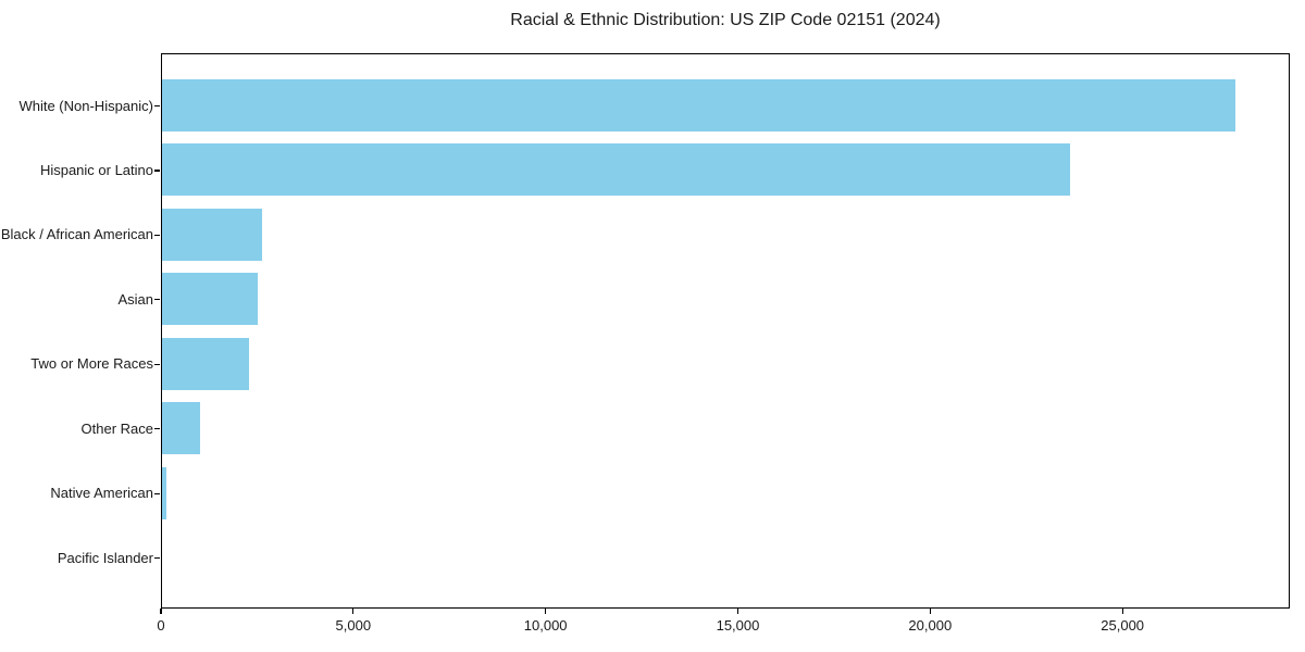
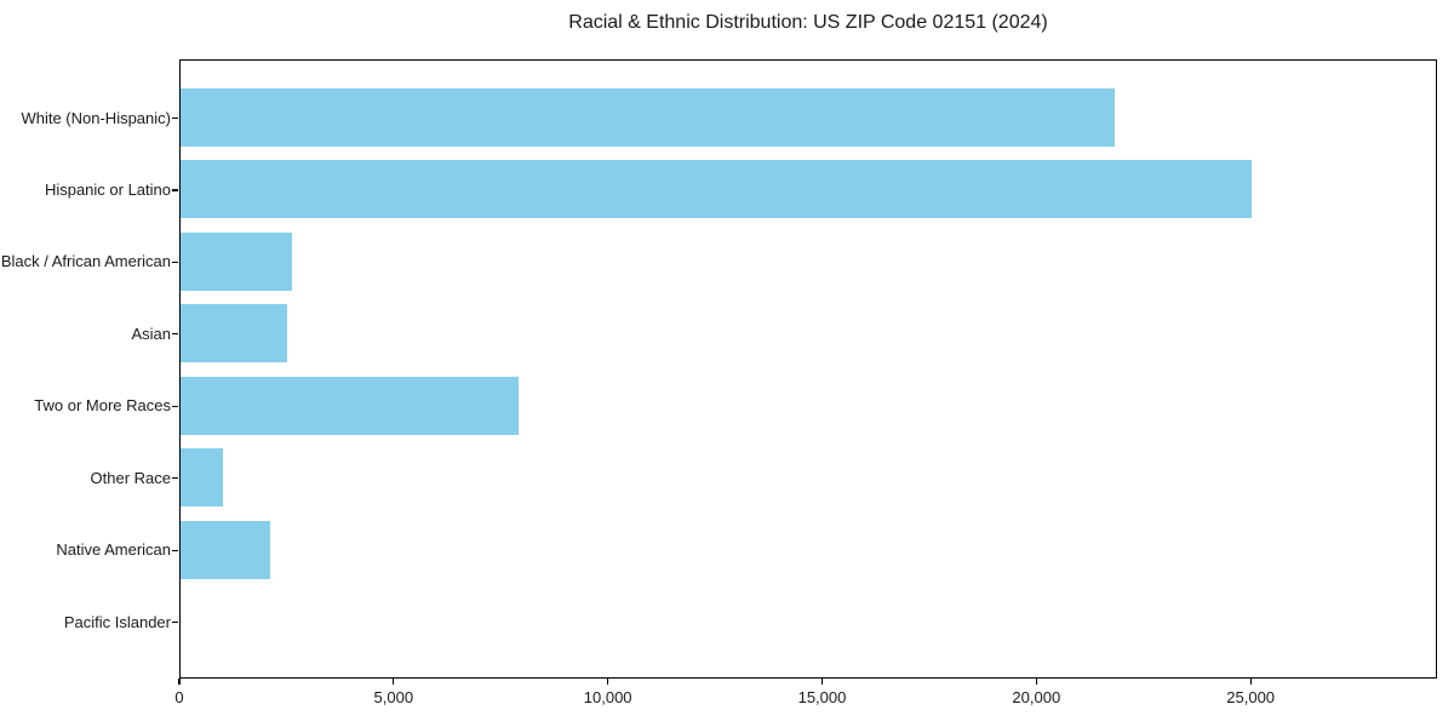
White (Non-Hispanic): 27900 -> 21800
Hispanic or Latino: 23600 -> 25000
Two or More Races: 2200 -> 7900
Native American: 100 -> 2100
